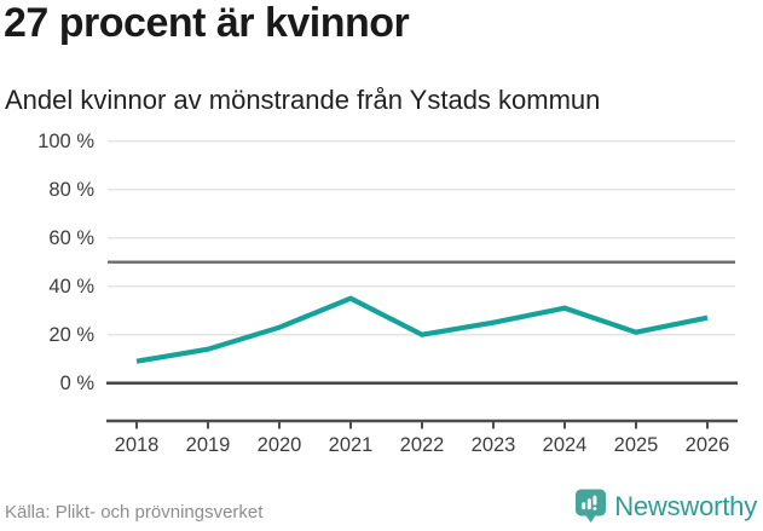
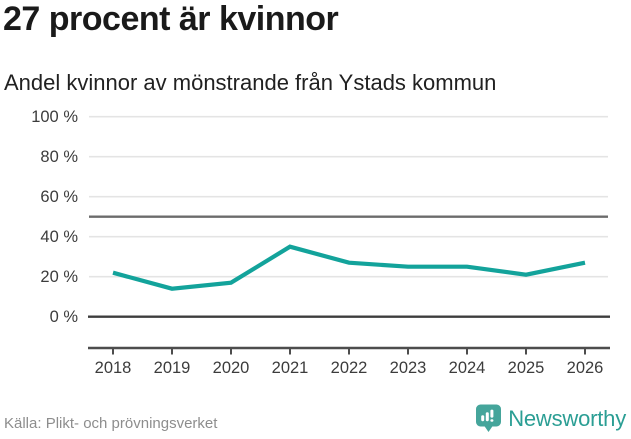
2018: 9% -> 22%
2020: 23% -> 17%
2022: 20% -> 27%
2024: 31% -> 25%
